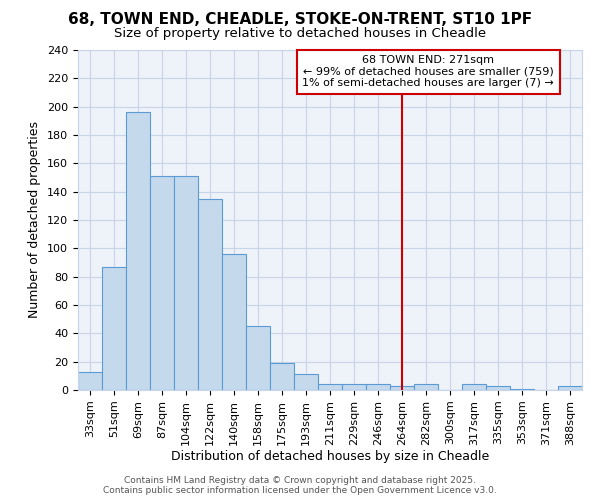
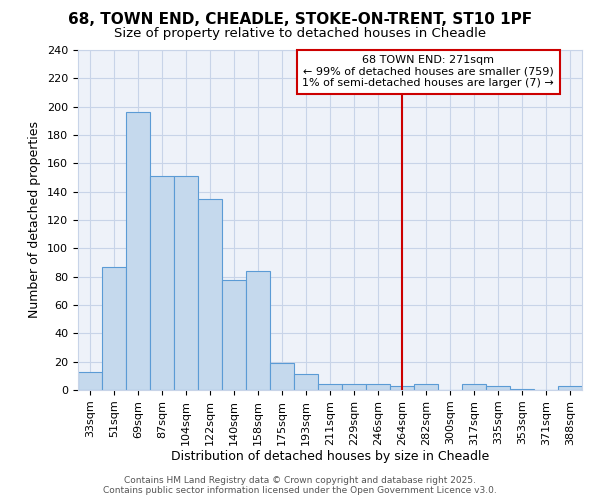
140sqm: 96 -> 78
158sqm: 45 -> 84
